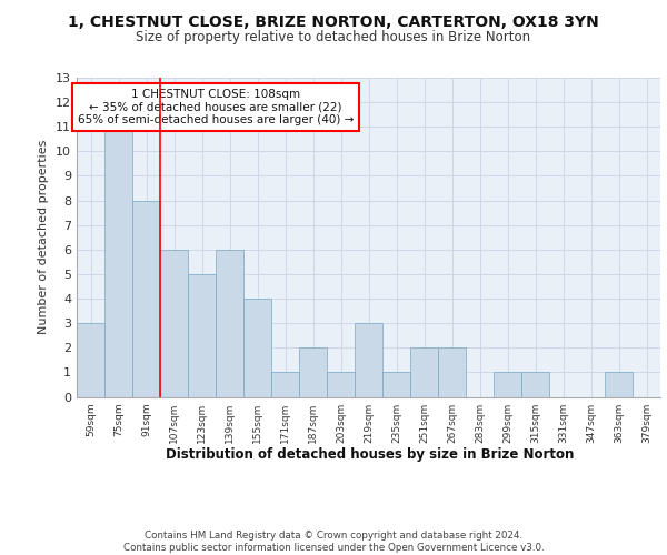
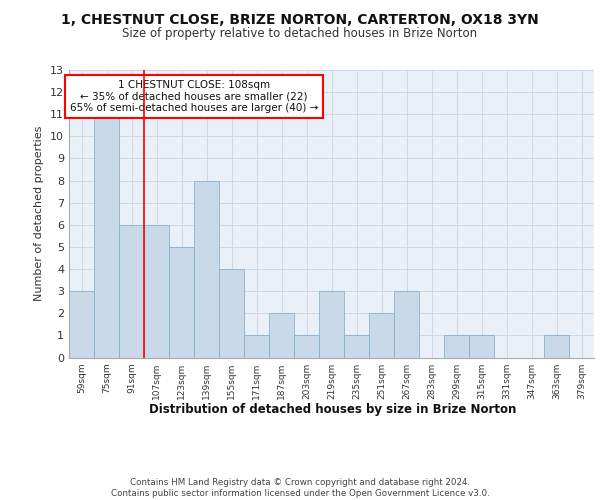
91sqm: 8 -> 6
139sqm: 6 -> 8
267sqm: 2 -> 3
